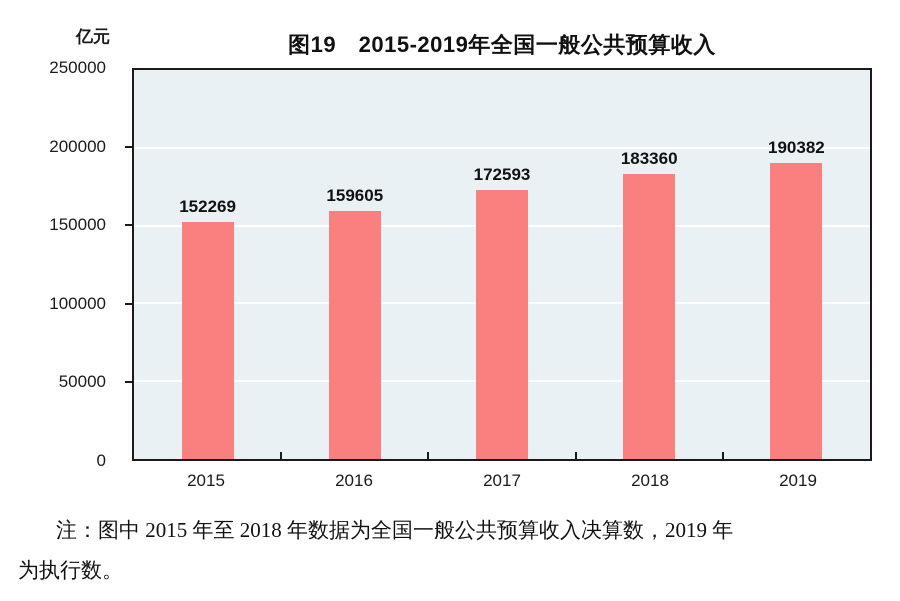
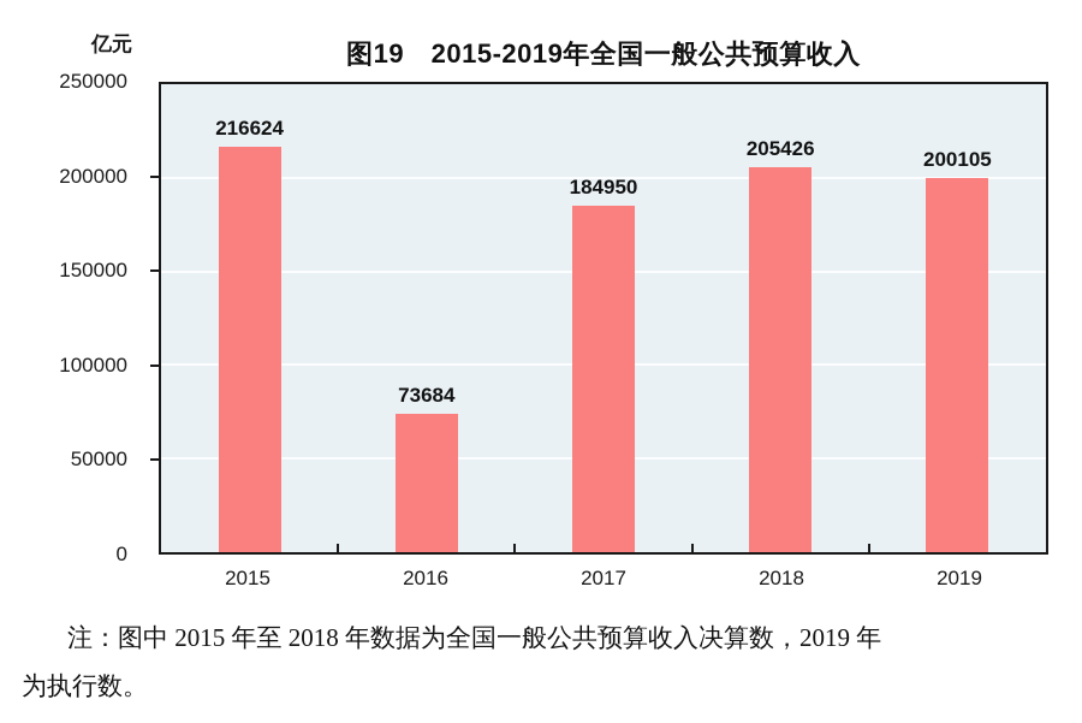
2015: 152269 -> 216624
2016: 159605 -> 73684
2017: 172593 -> 184950
2018: 183360 -> 205426
2019: 190382 -> 200105
